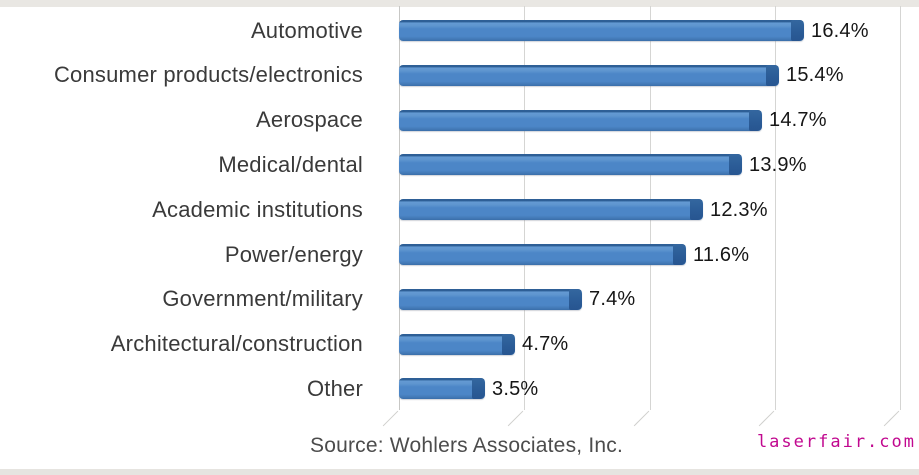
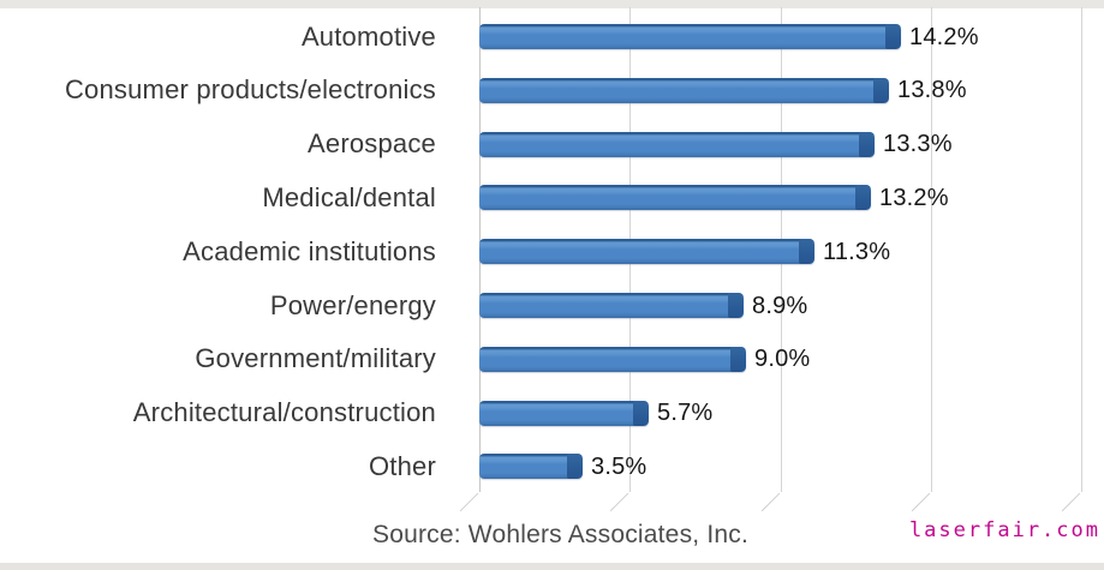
Automotive: 16.4% -> 14.2%
Consumer products/electronics: 15.4% -> 13.8%
Aerospace: 14.7% -> 13.3%
Medical/dental: 13.9% -> 13.2%
Academic institutions: 12.3% -> 11.3%
Power/energy: 11.6% -> 8.9%
Government/military: 7.4% -> 9.0%
Architectural/construction: 4.7% -> 5.7%
